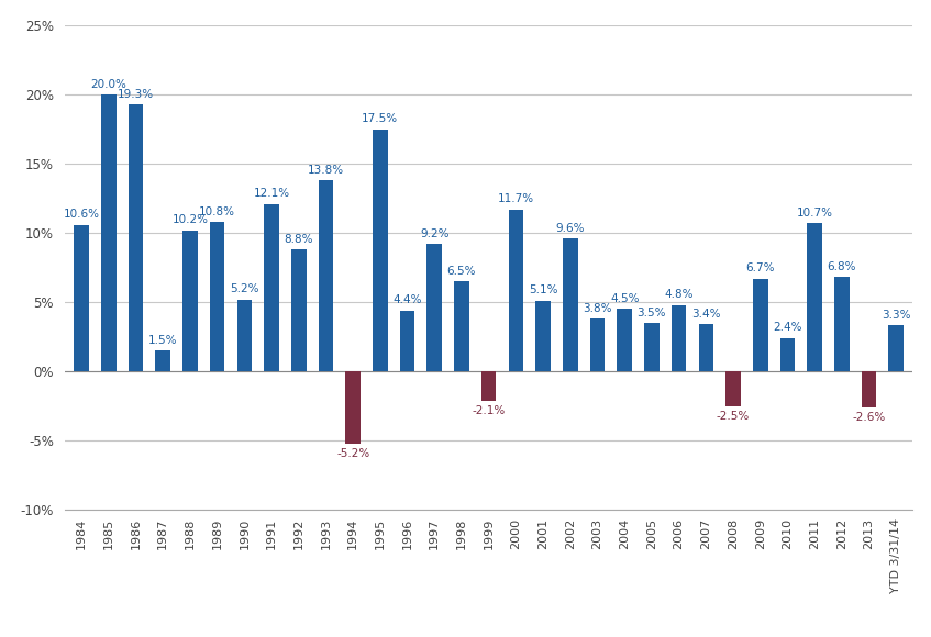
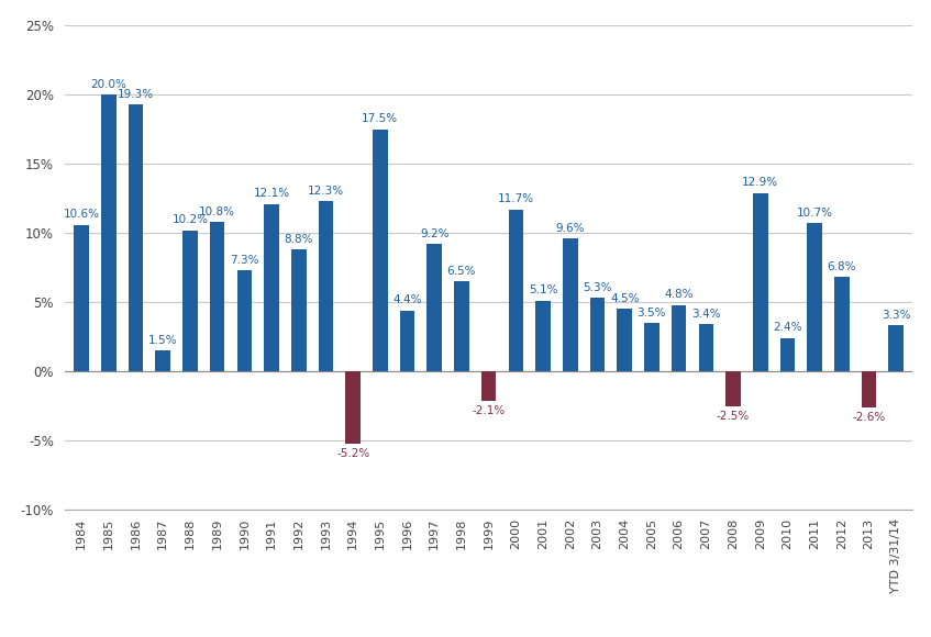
1990: 5.2% -> 7.3%
1993: 13.8% -> 12.3%
2003: 3.8% -> 5.3%
2009: 6.7% -> 12.9%
